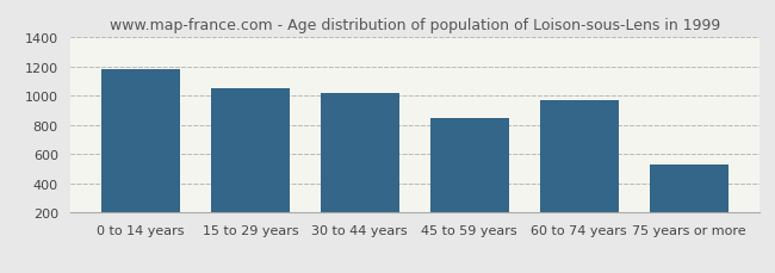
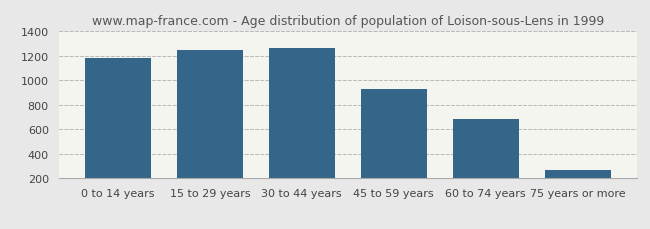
15 to 29 years: 1050 -> 1240
30 to 44 years: 1020 -> 1270
45 to 59 years: 850 -> 930
60 to 74 years: 970 -> 690
75 years or more: 530 -> 270
